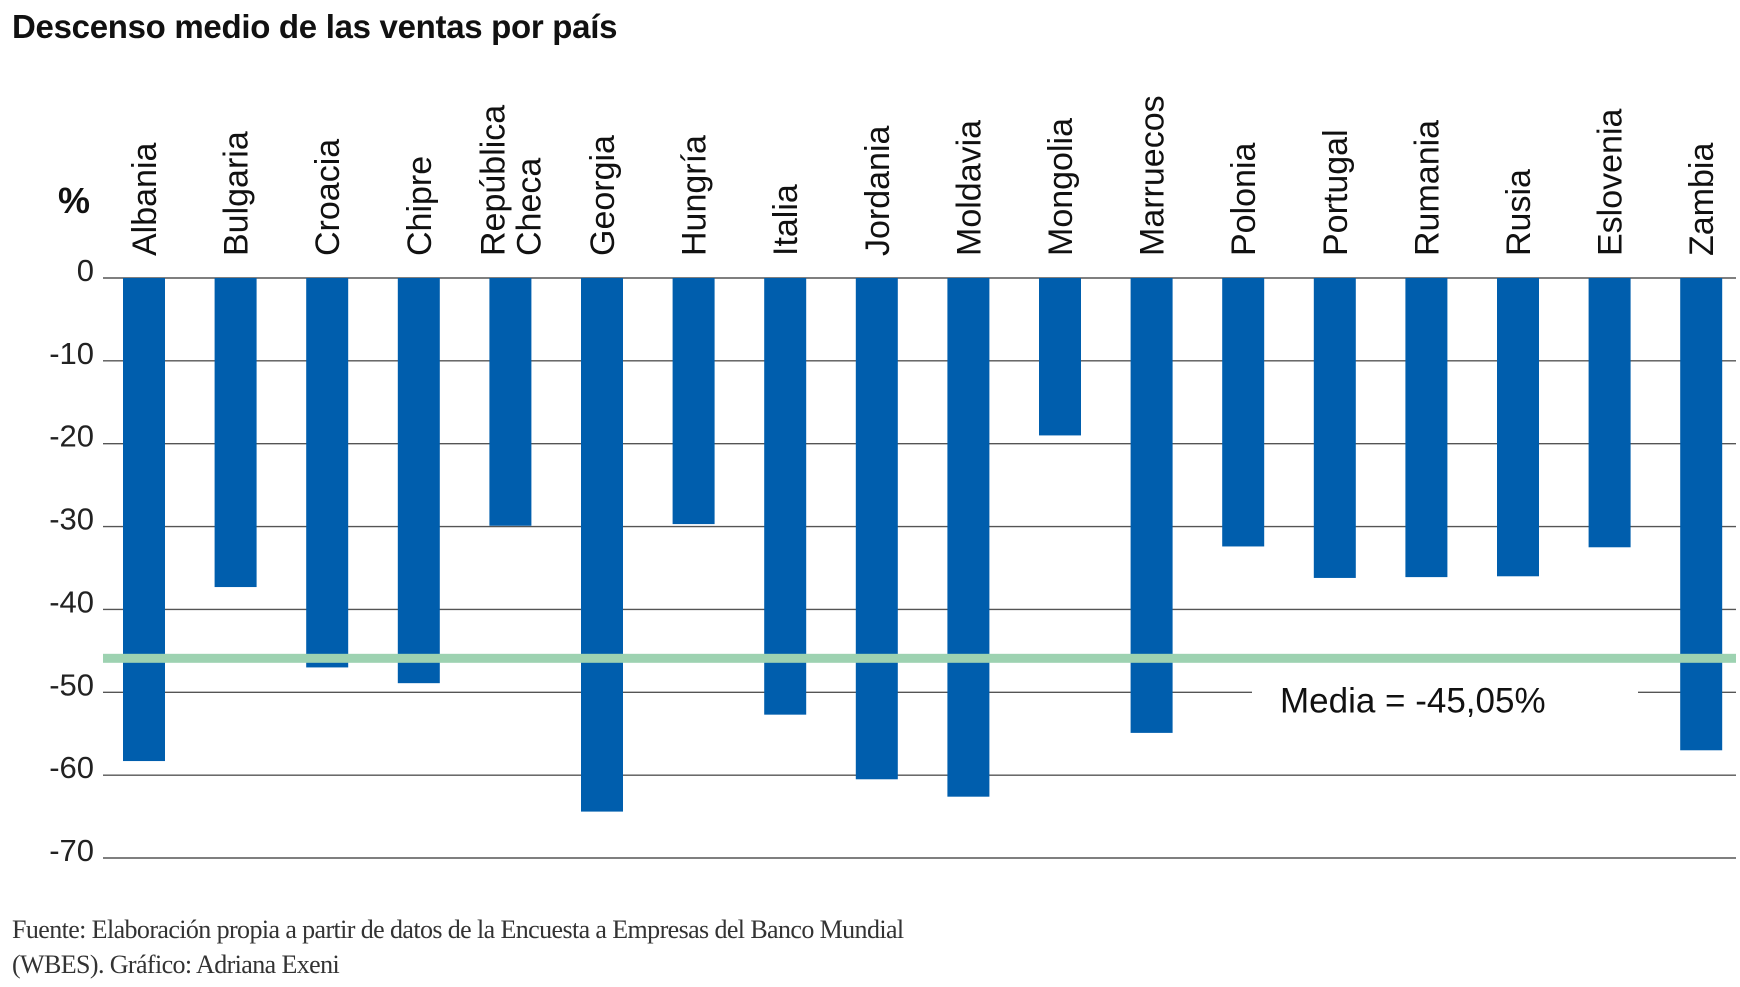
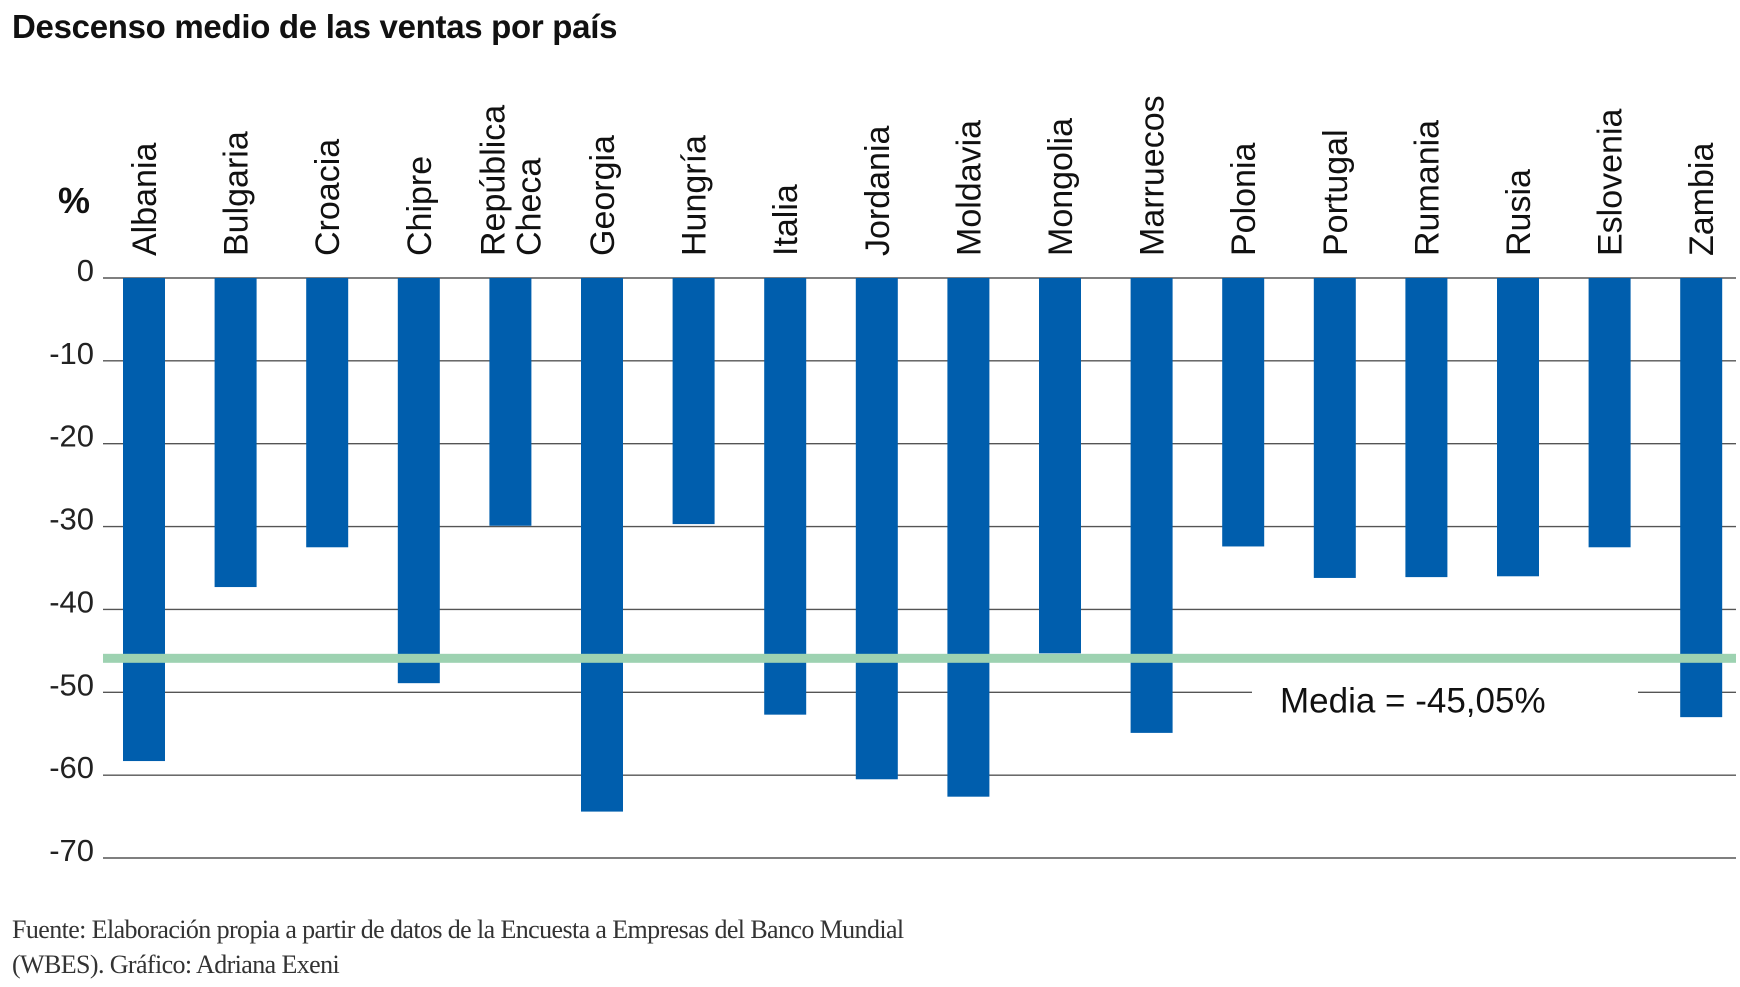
Croacia: -47 -> -32
Mongolia: -19 -> -45
Zambia: -57 -> -53
